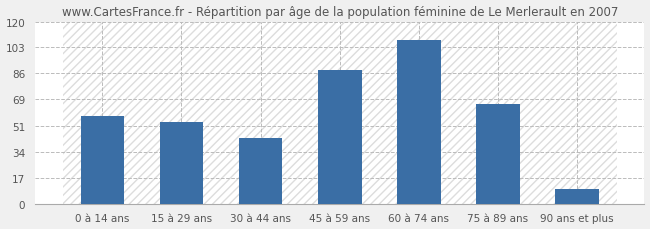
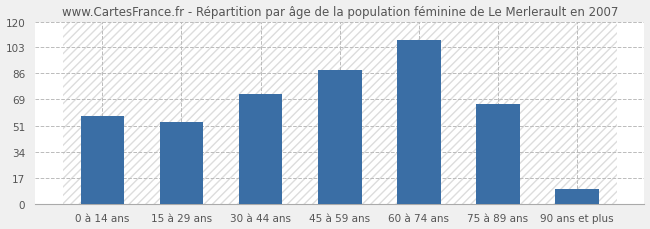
30 à 44 ans: 43 -> 72
